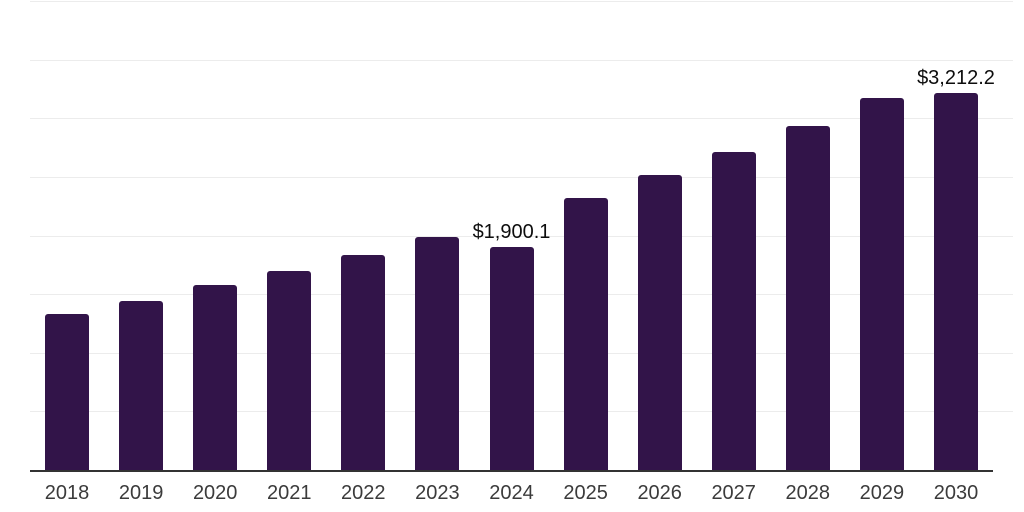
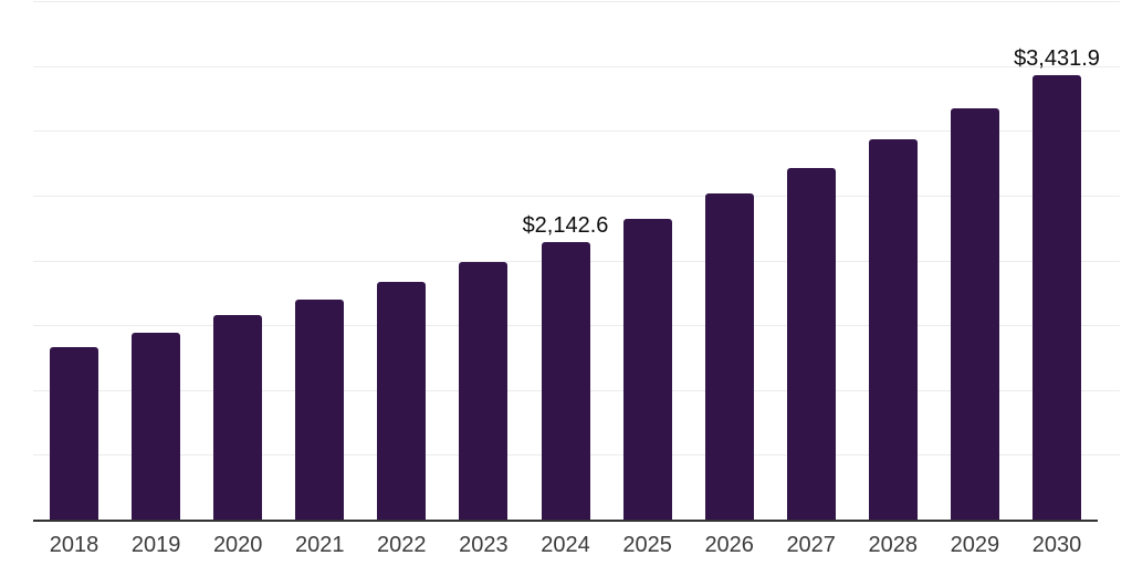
2024: $1,900.1 -> $2,142.6
2030: $3,212.2 -> $3,431.9
